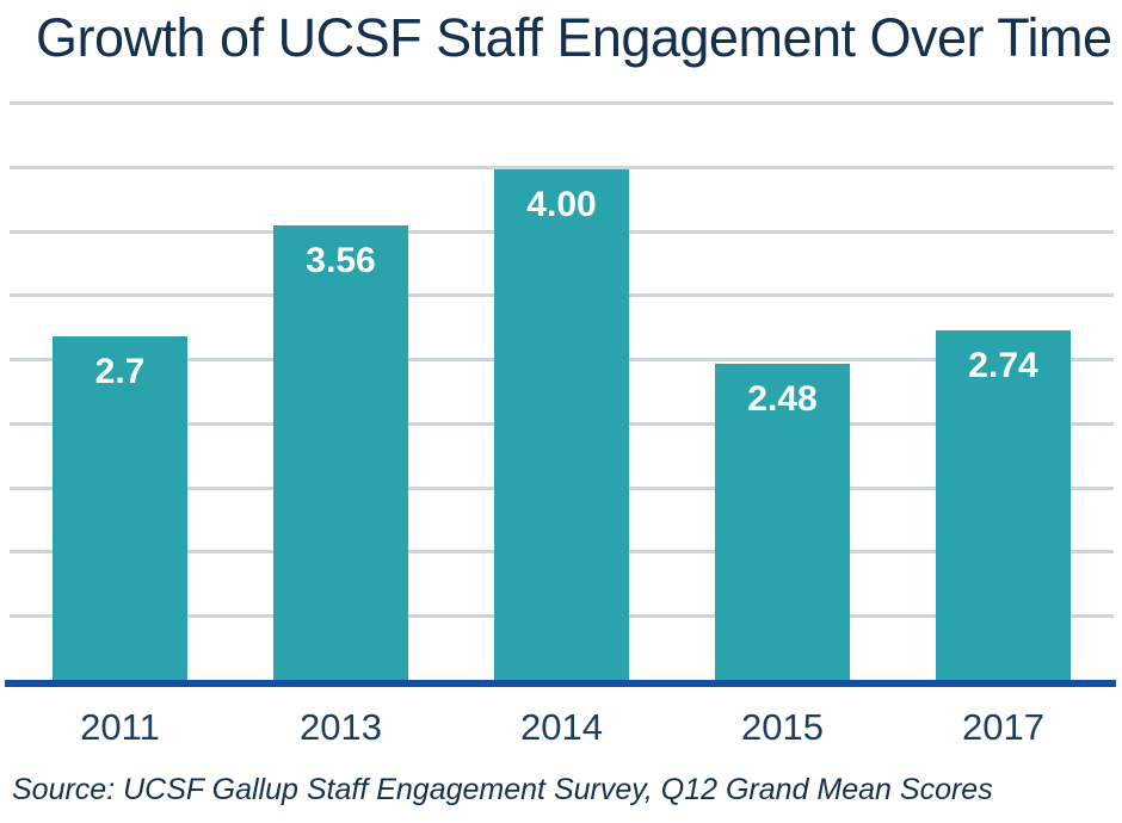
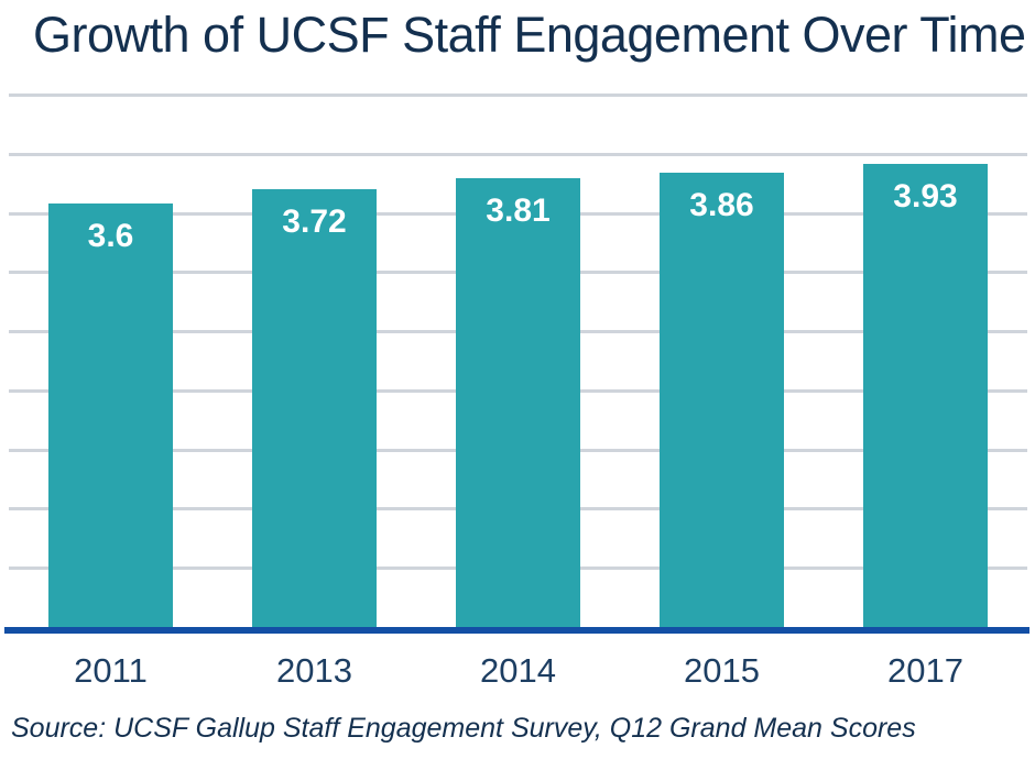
2011: 2.7 -> 3.6
2013: 3.56 -> 3.72
2014: 4.00 -> 3.81
2015: 2.48 -> 3.86
2017: 2.74 -> 3.93
